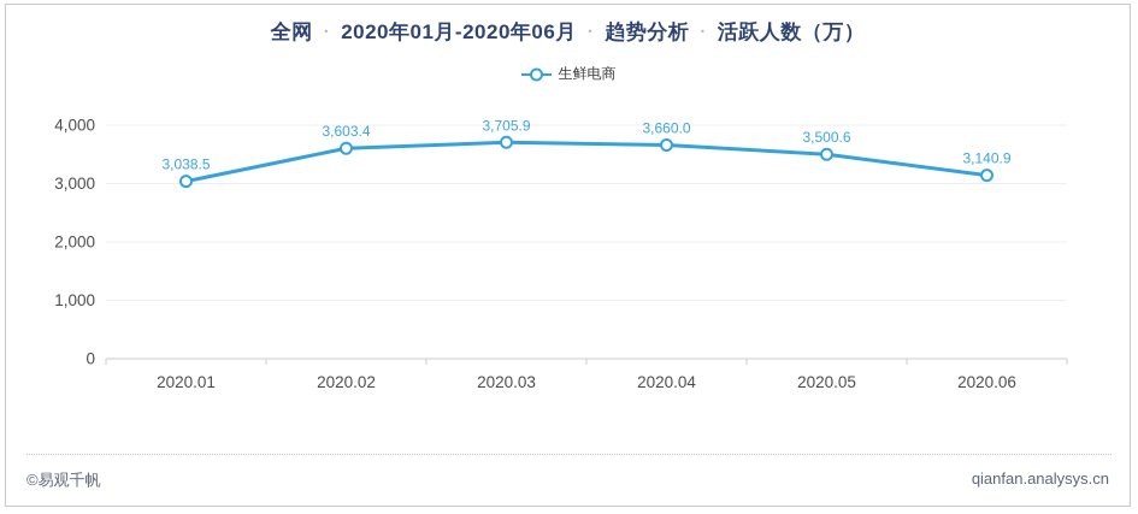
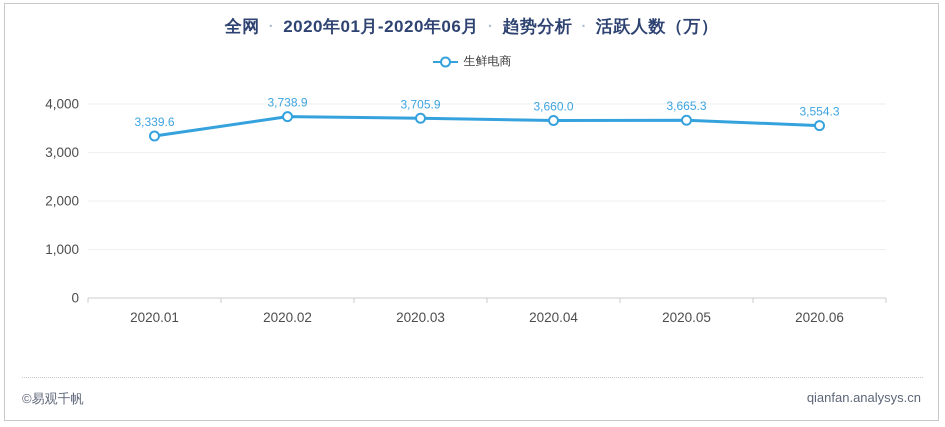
2020.01: 3,038.5 -> 3,339.6
2020.02: 3,603.4 -> 3,738.9
2020.05: 3,500.6 -> 3,665.3
2020.06: 3,140.9 -> 3,554.3
